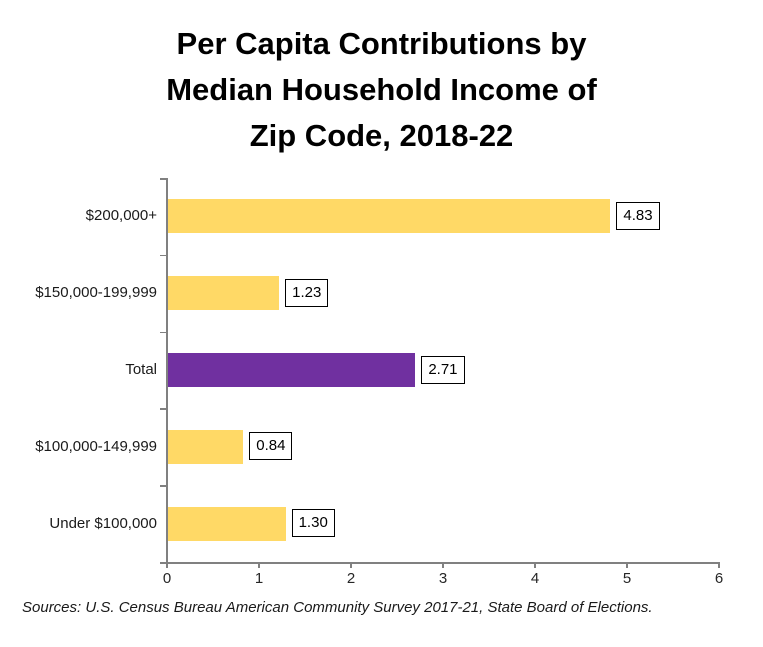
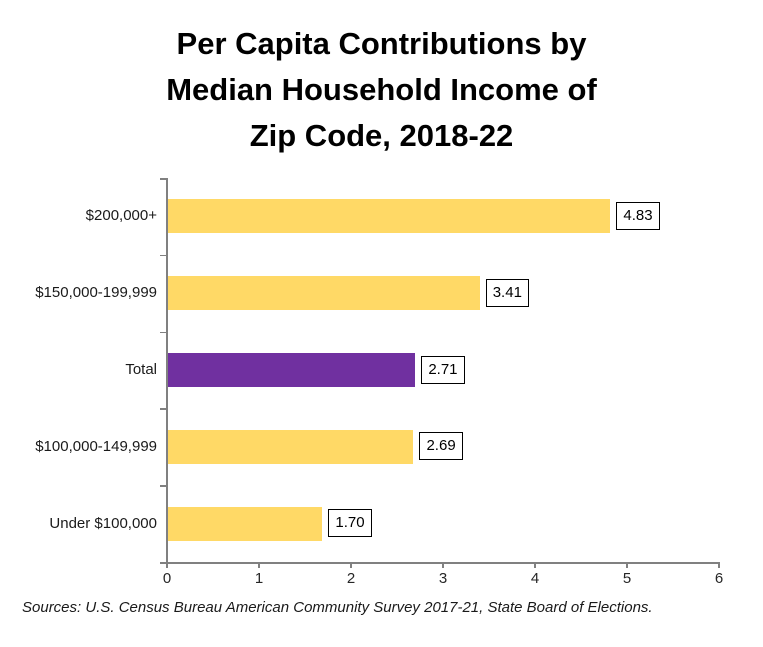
$150,000-199,999: 1.23 -> 3.41
$100,000-149,999: 0.84 -> 2.69
Under $100,000: 1.30 -> 1.70
